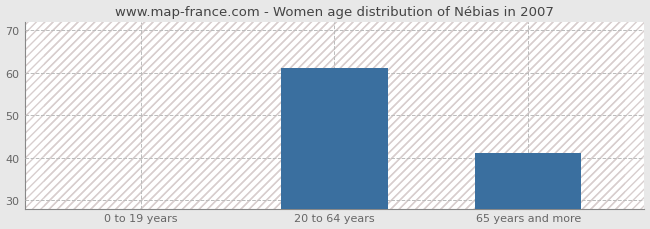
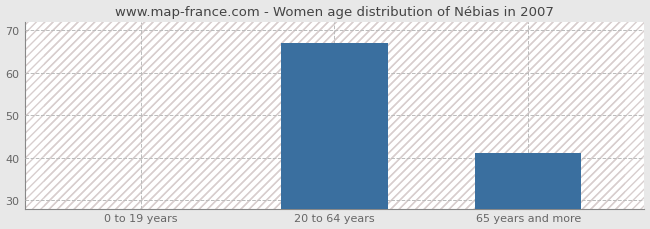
20 to 64 years: 61 -> 67
